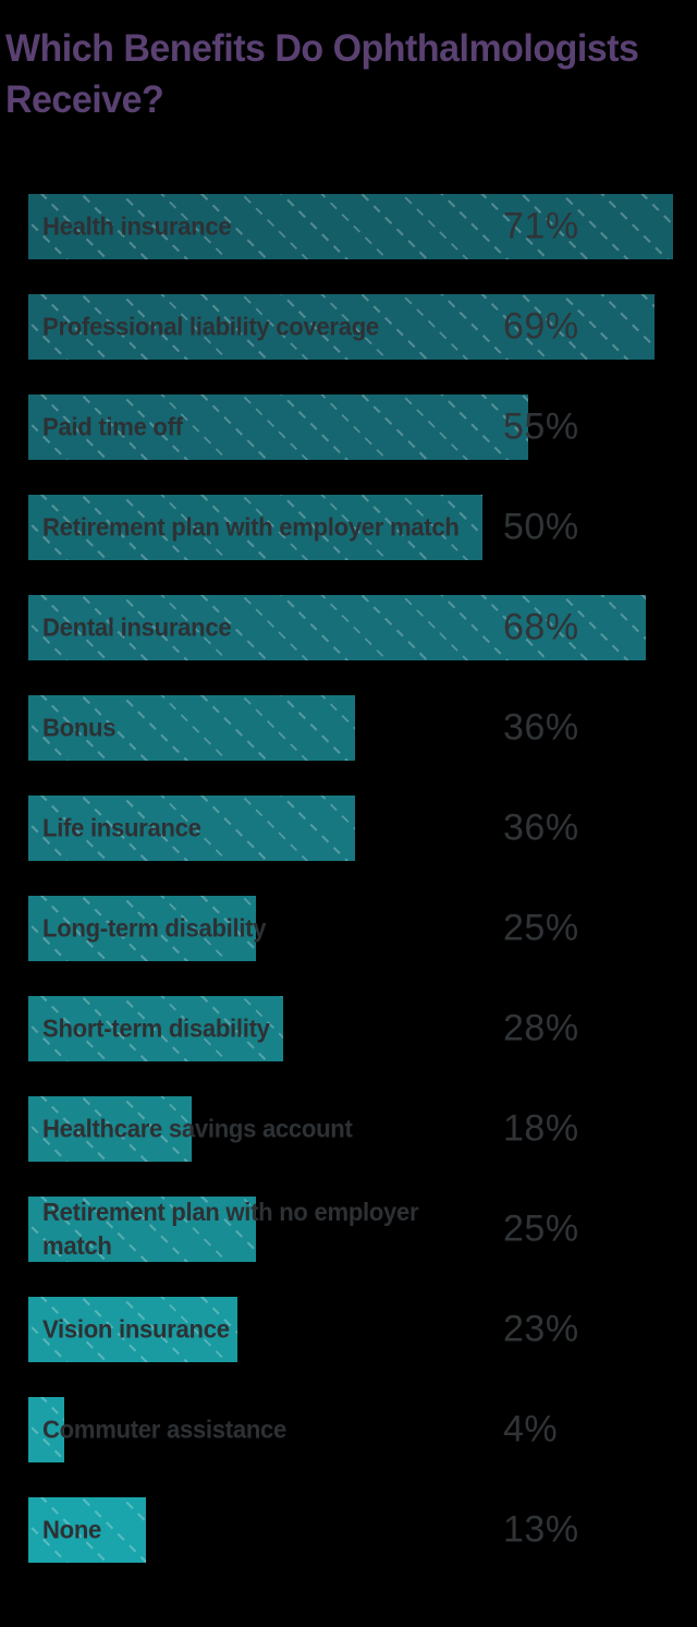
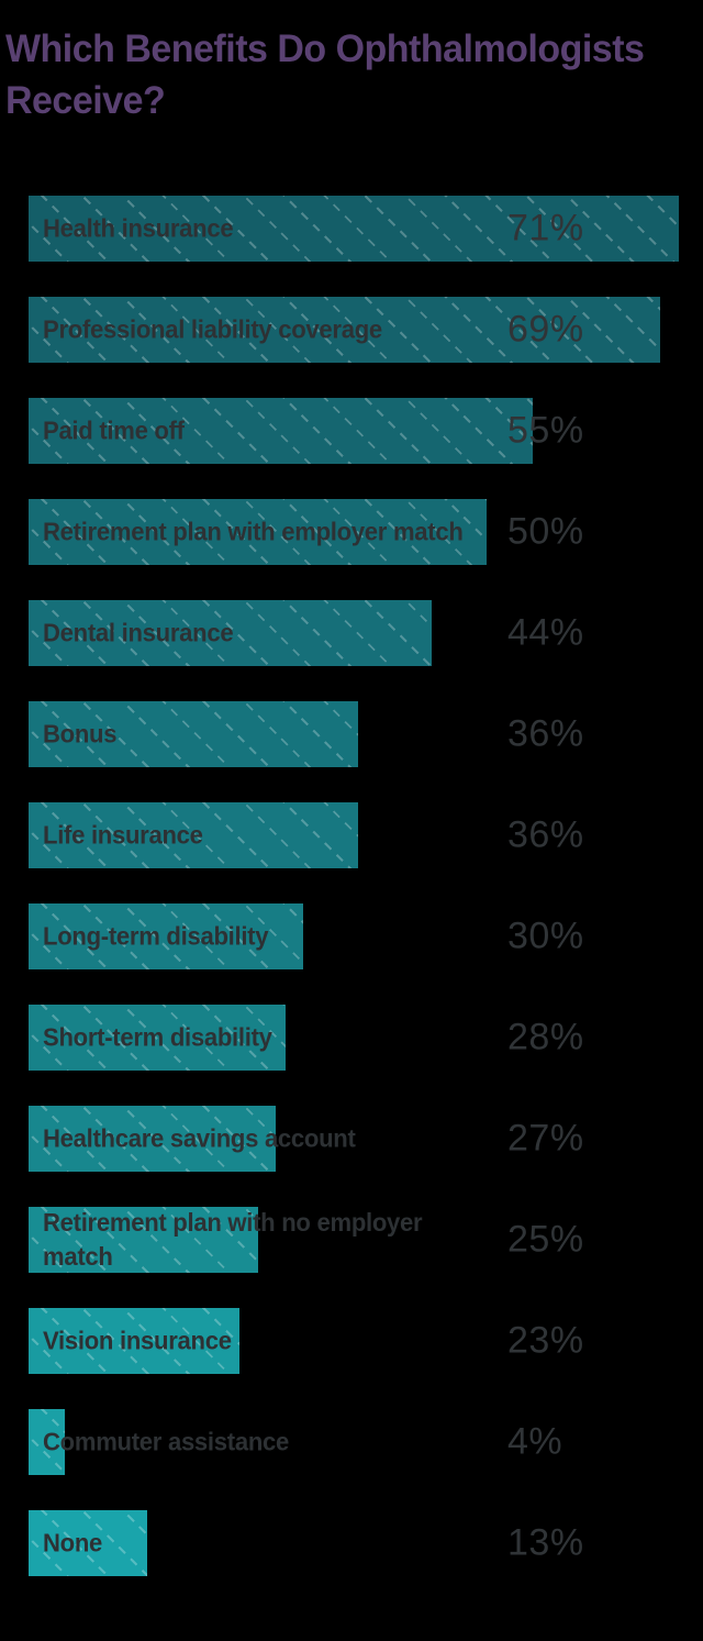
Dental insurance: 68% -> 44%
Long-term disability: 25% -> 30%
Healthcare savings account: 18% -> 27%
